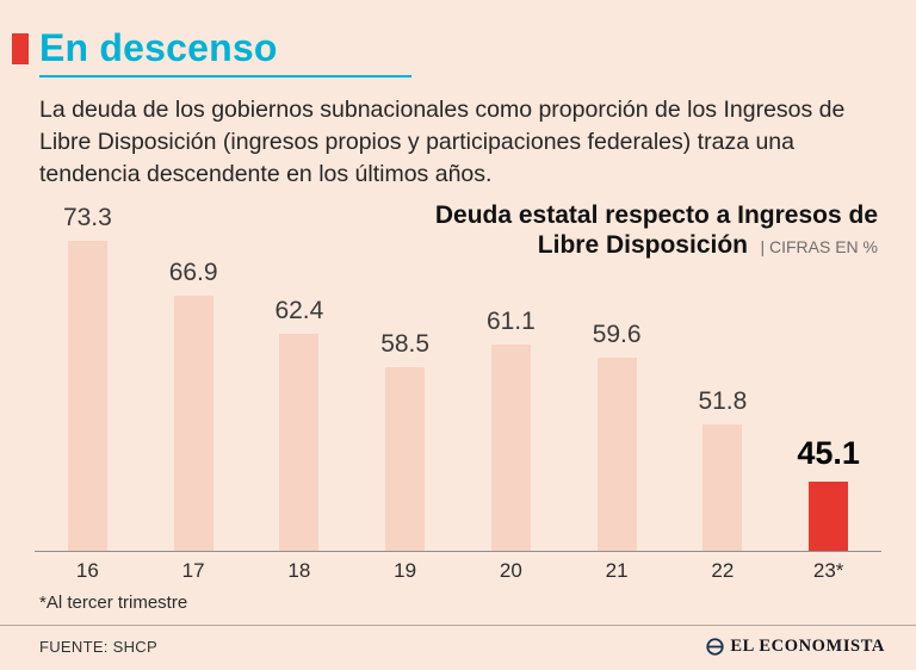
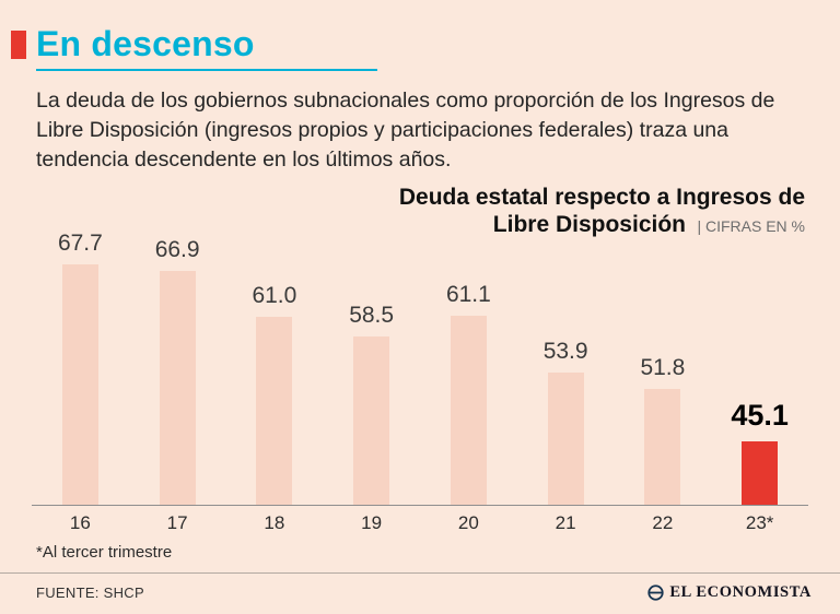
16: 73.3 -> 67.7
18: 62.4 -> 61.0
21: 59.6 -> 53.9
